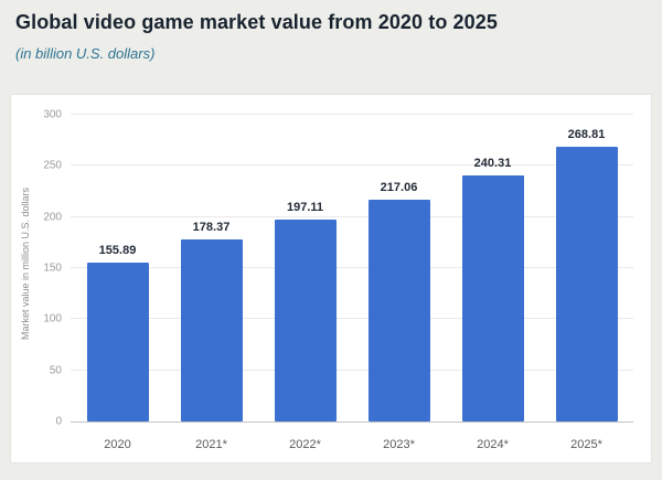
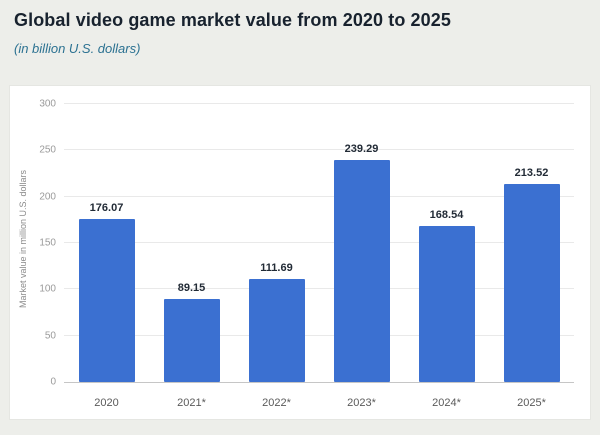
2020: 155.89 -> 176.07
2021*: 178.37 -> 89.15
2022*: 197.11 -> 111.69
2023*: 217.06 -> 239.29
2024*: 240.31 -> 168.54
2025*: 268.81 -> 213.52
